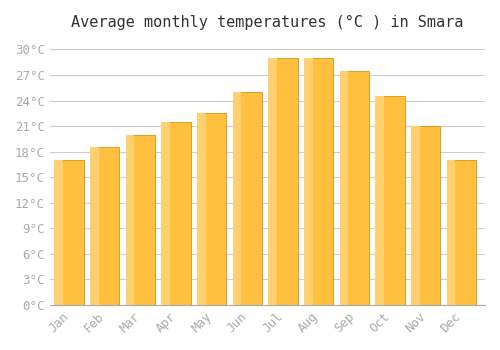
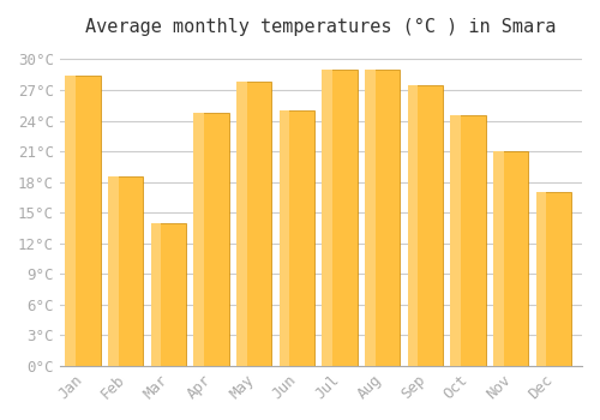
Jan: 17.0°C -> 28.4°C
Mar: 20.0°C -> 14.0°C
Apr: 21.5°C -> 24.8°C
May: 22.5°C -> 27.8°C
